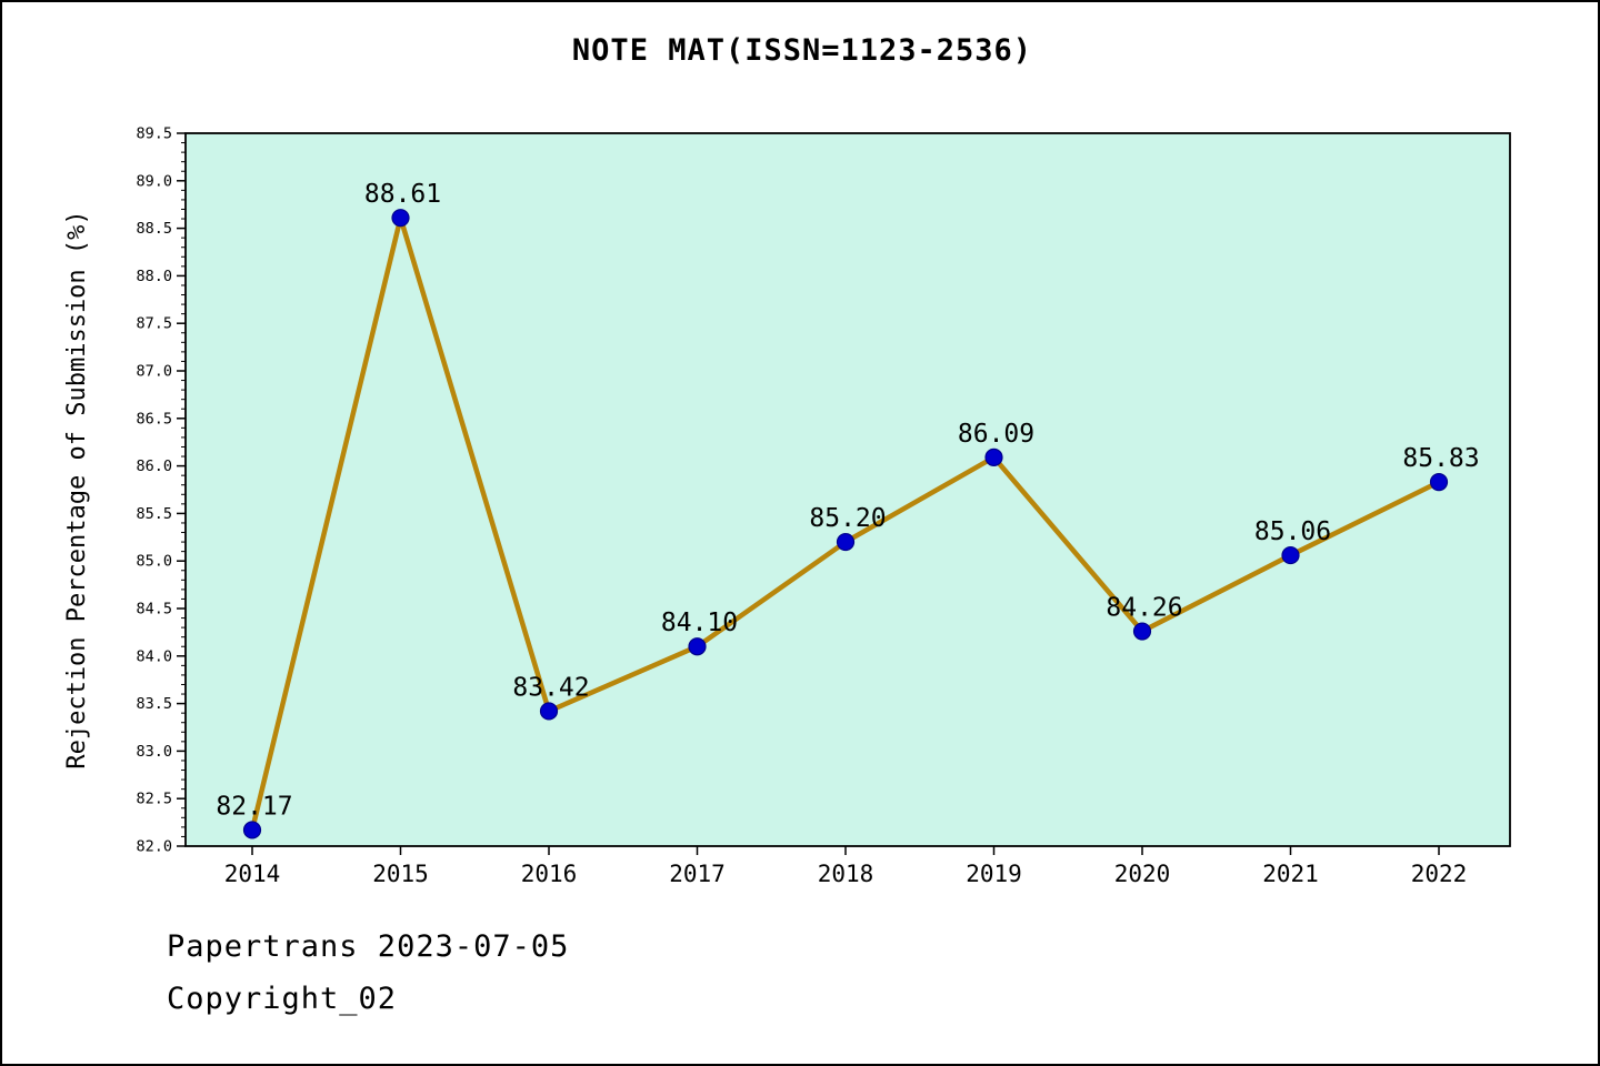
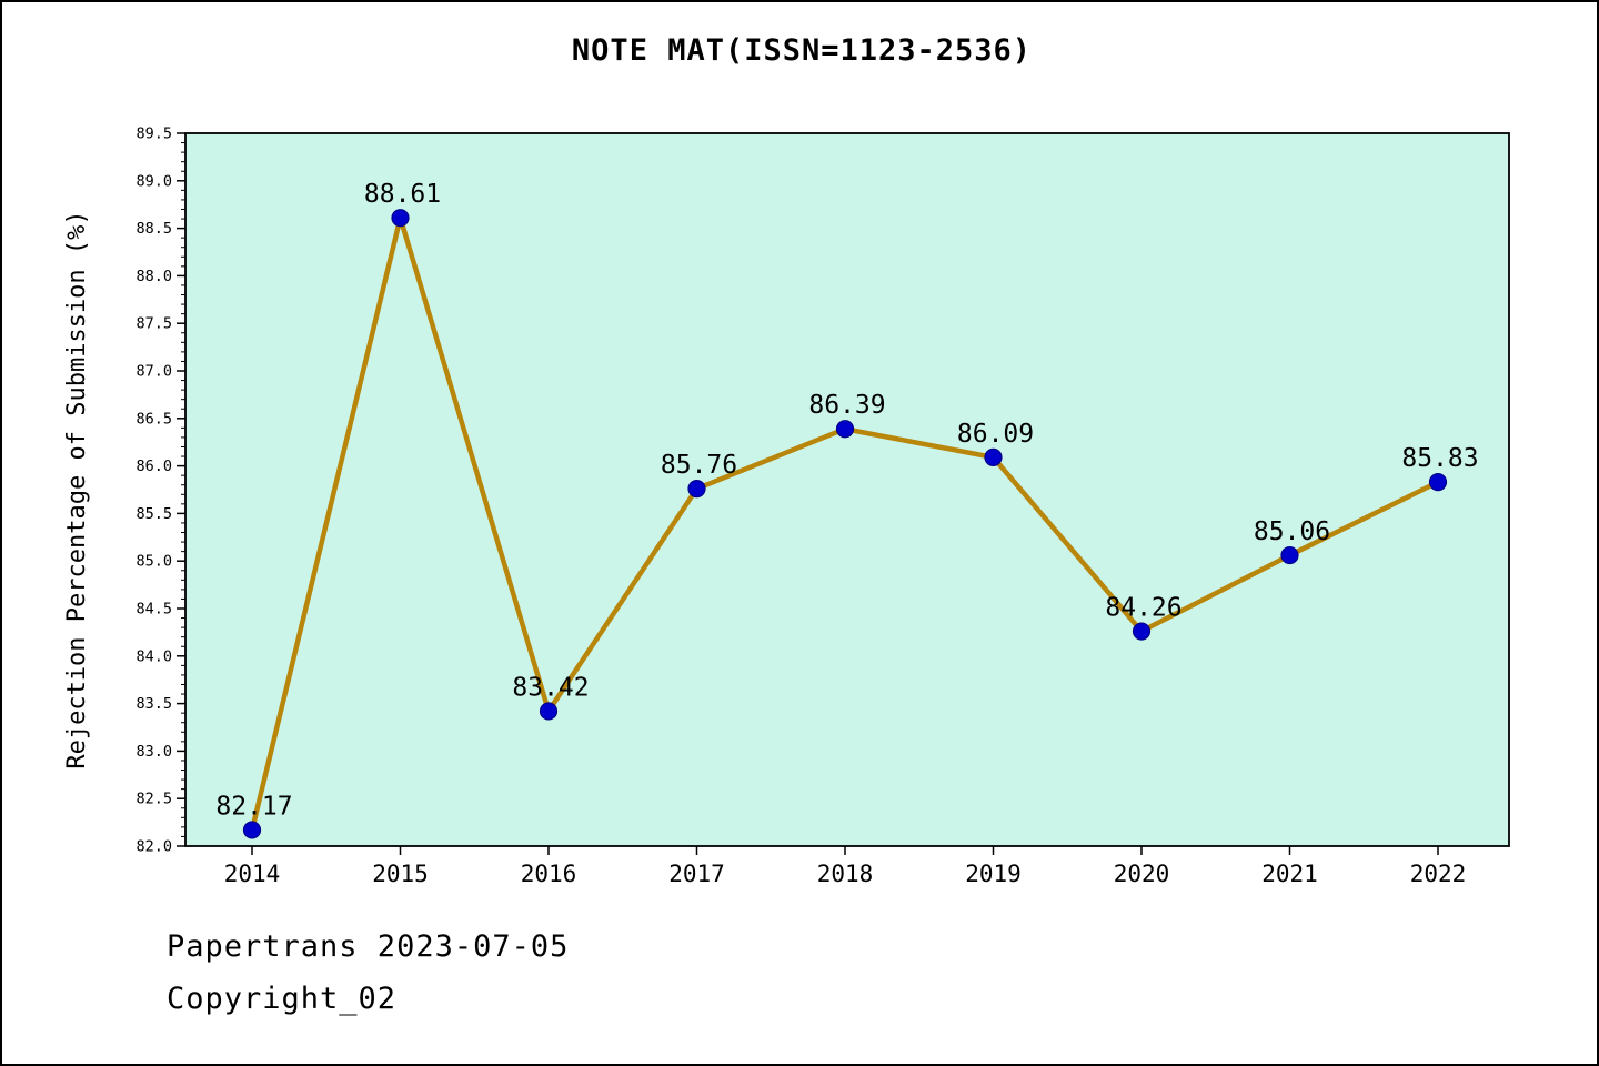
2017: 84.10 -> 85.76
2018: 85.20 -> 86.39
